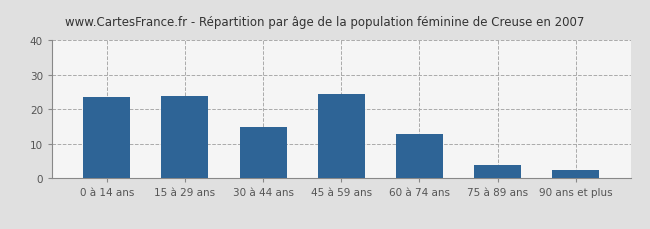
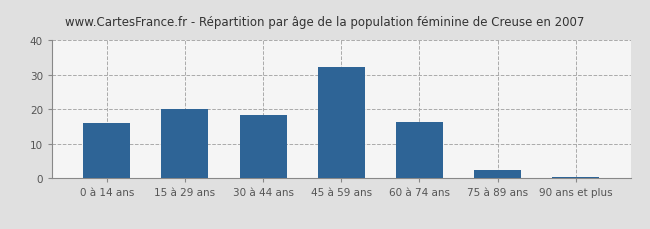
0 à 14 ans: 23.5 -> 16.2
15 à 29 ans: 24.0 -> 20.1
30 à 44 ans: 15.0 -> 18.3
45 à 59 ans: 24.5 -> 32.2
60 à 74 ans: 13.0 -> 16.3
75 à 89 ans: 4.0 -> 2.3
90 ans et plus: 2.5 -> 0.4
